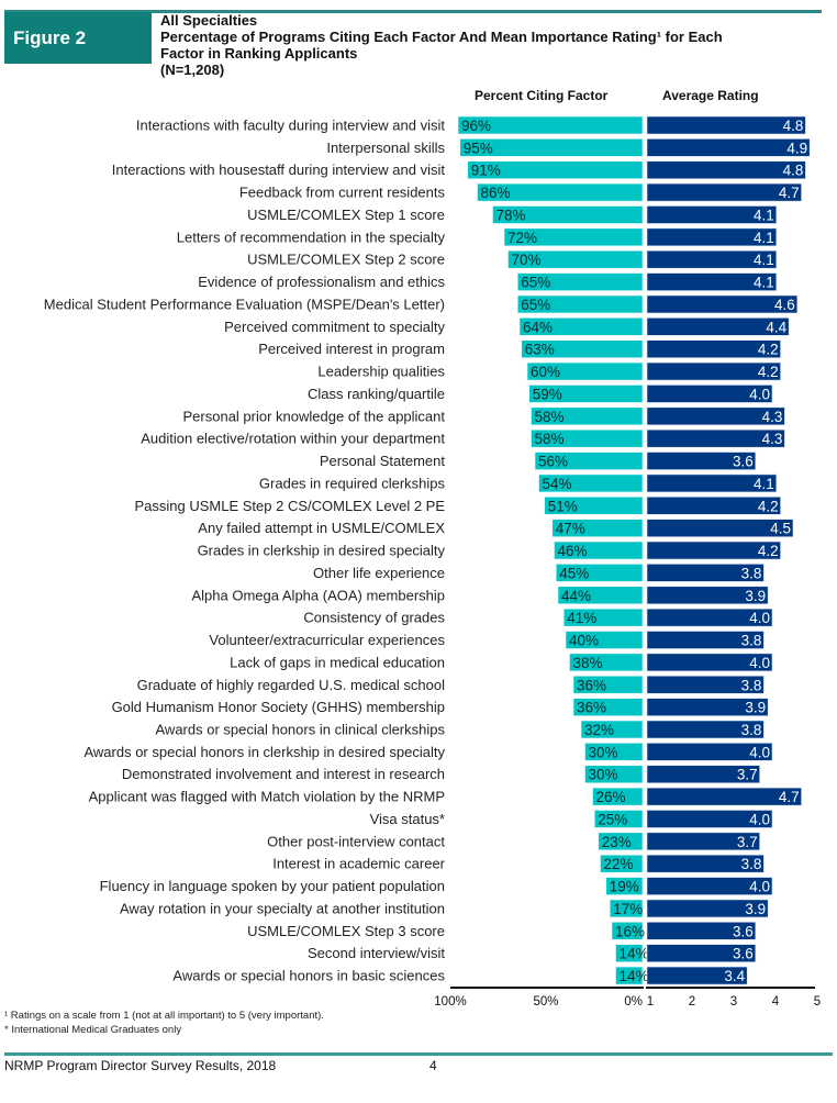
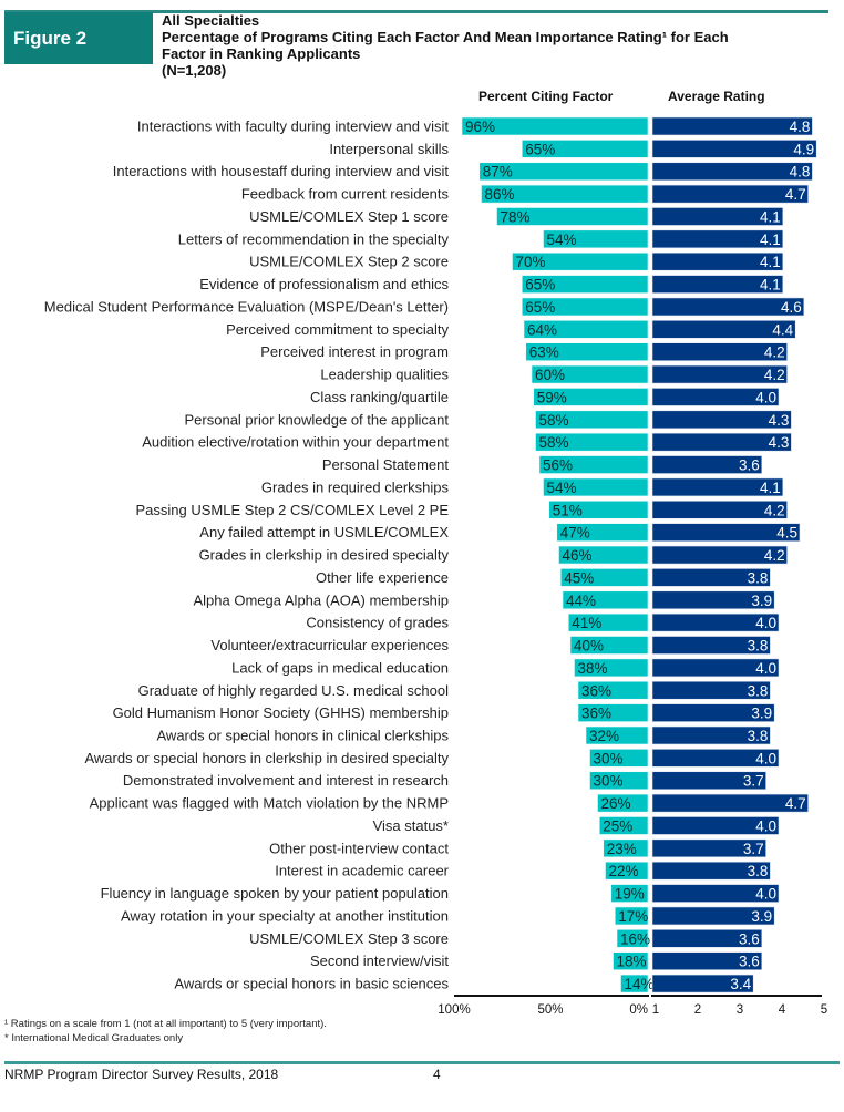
Percent Citing Factor/Interpersonal skills: 95% -> 65%
Percent Citing Factor/Interactions with housestaff during interview and visit: 91% -> 87%
Percent Citing Factor/Letters of recommendation in the specialty: 72% -> 54%
Percent Citing Factor/Second interview/visit: 14% -> 18%
